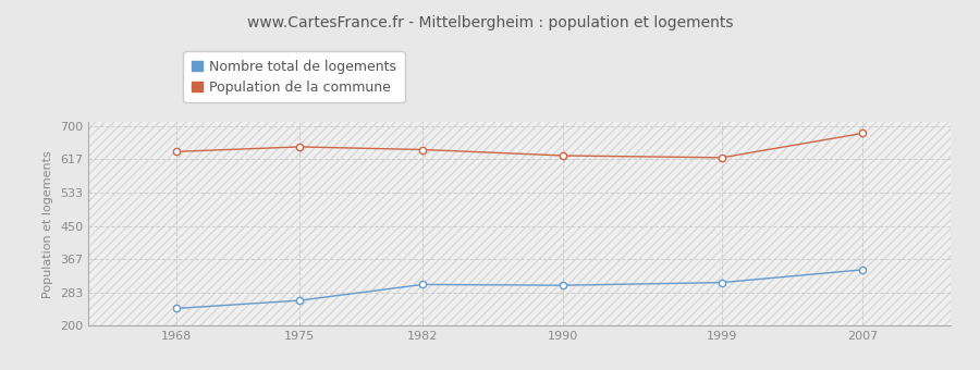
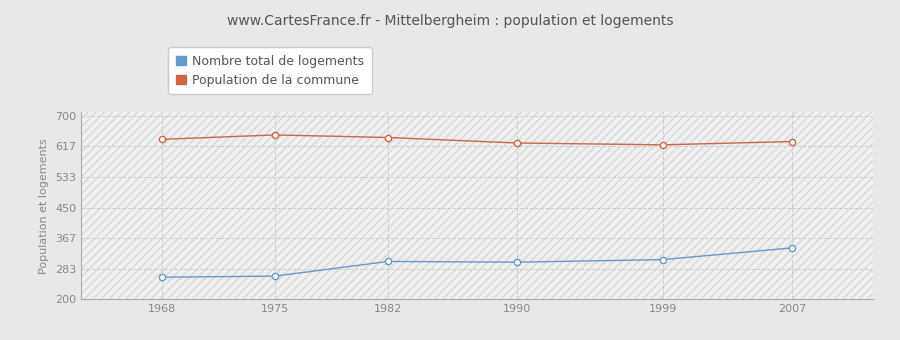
Nombre total de logements/1968: 243 -> 260
Population de la commune/2007: 682 -> 630
